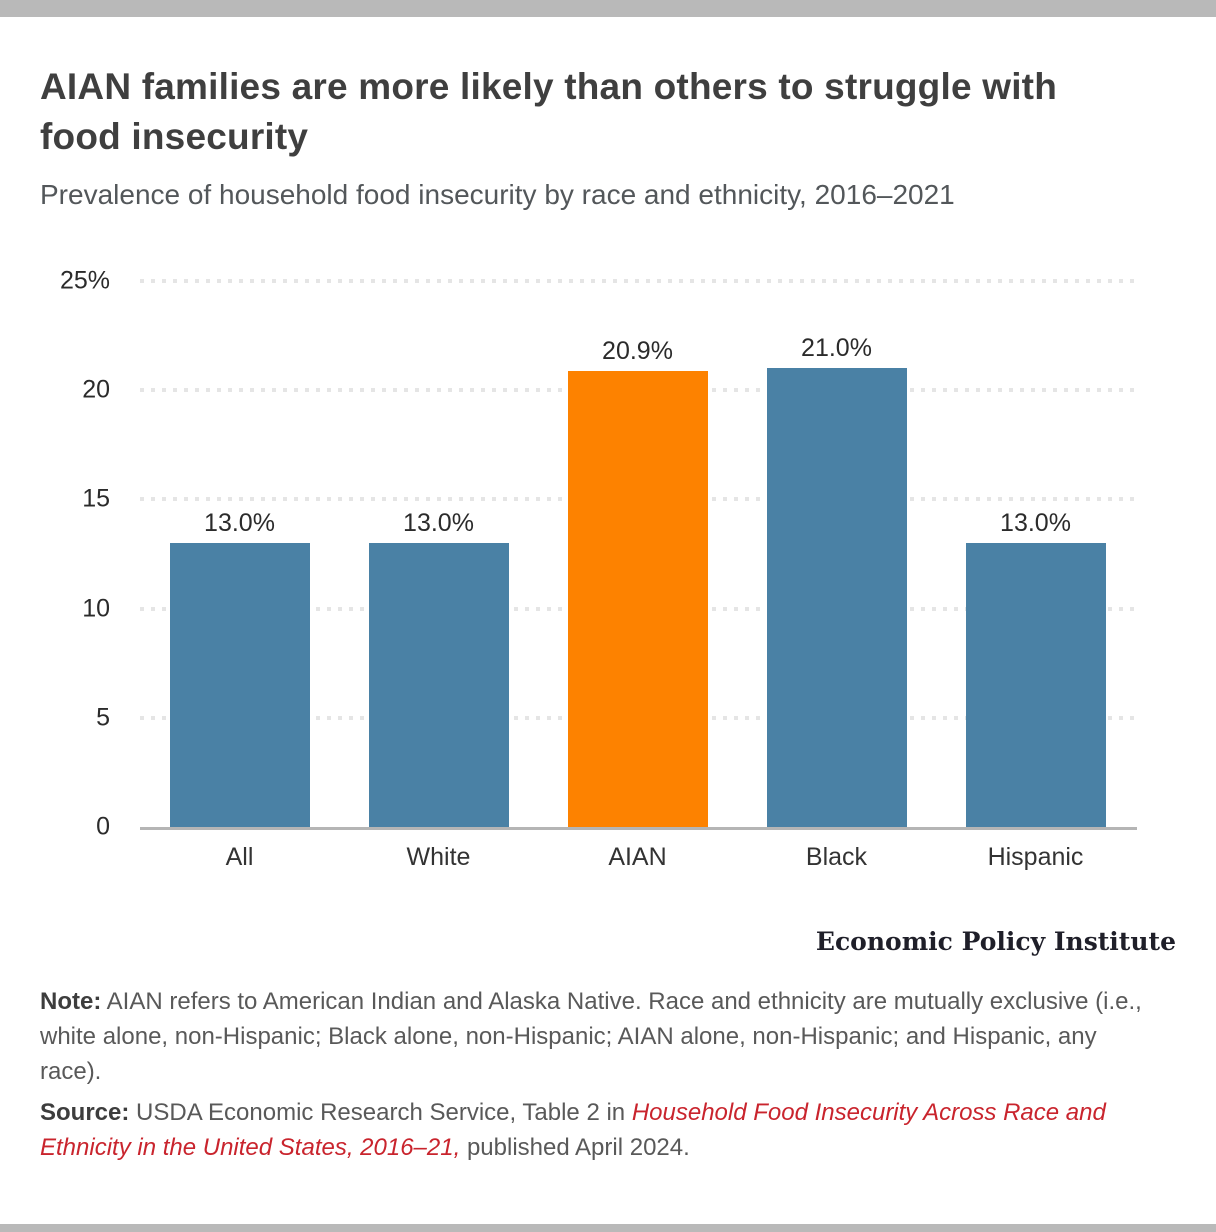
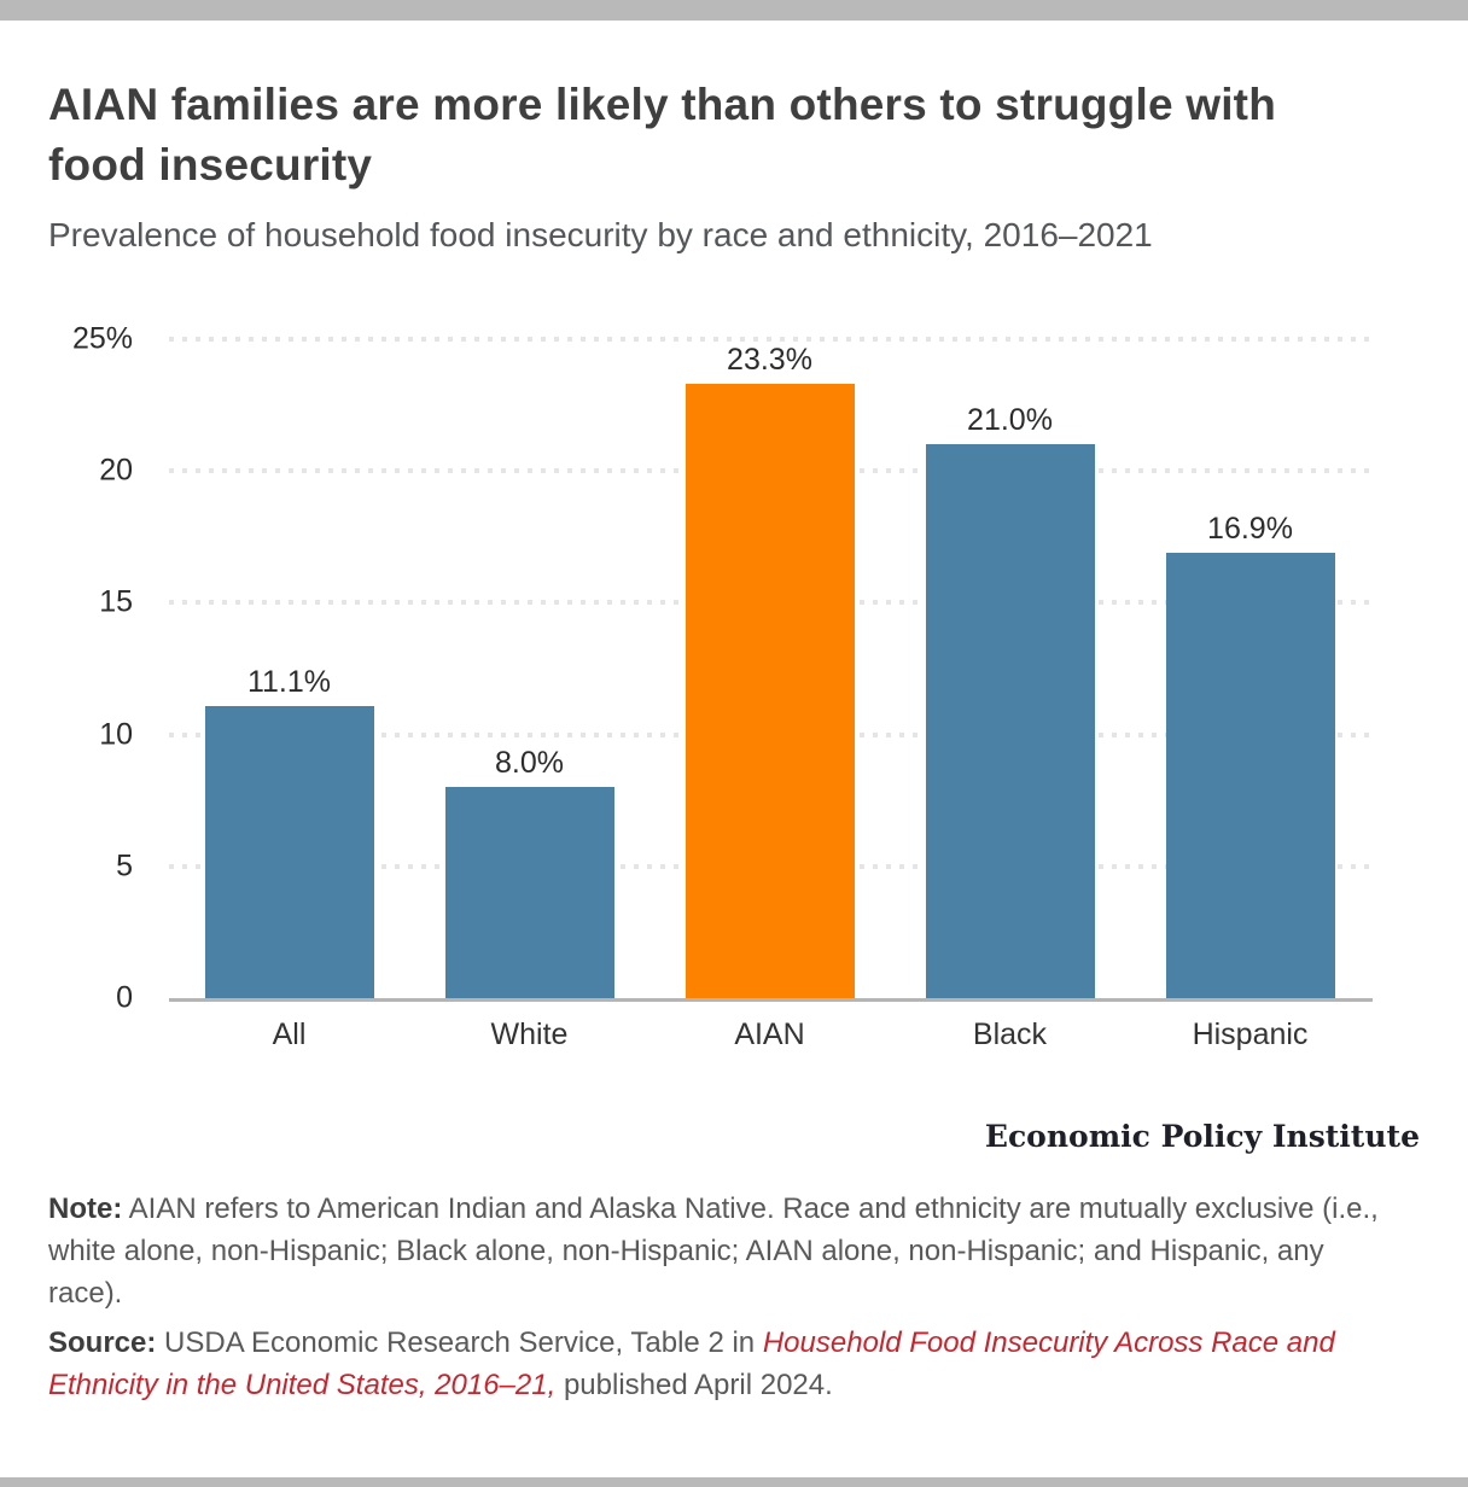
All: 13.0% -> 11.1%
White: 13.0% -> 8.0%
AIAN: 20.9% -> 23.3%
Hispanic: 13.0% -> 16.9%
